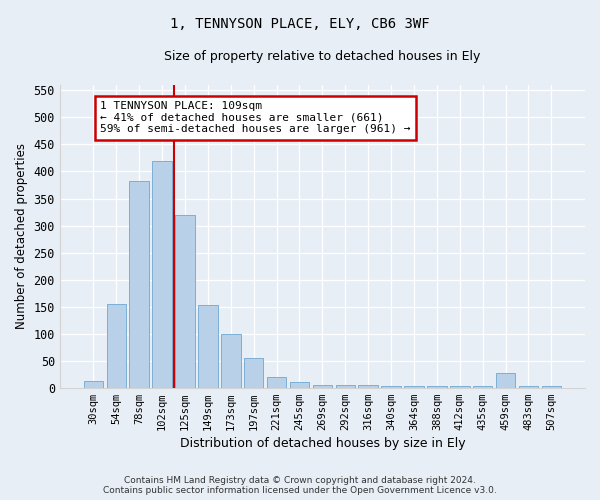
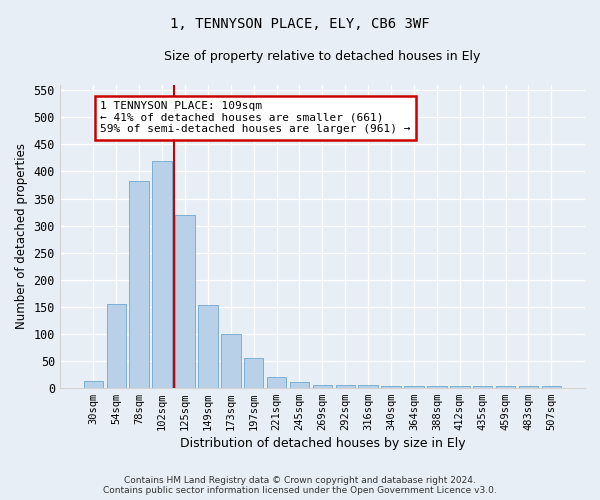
459sqm: 28 -> 3
